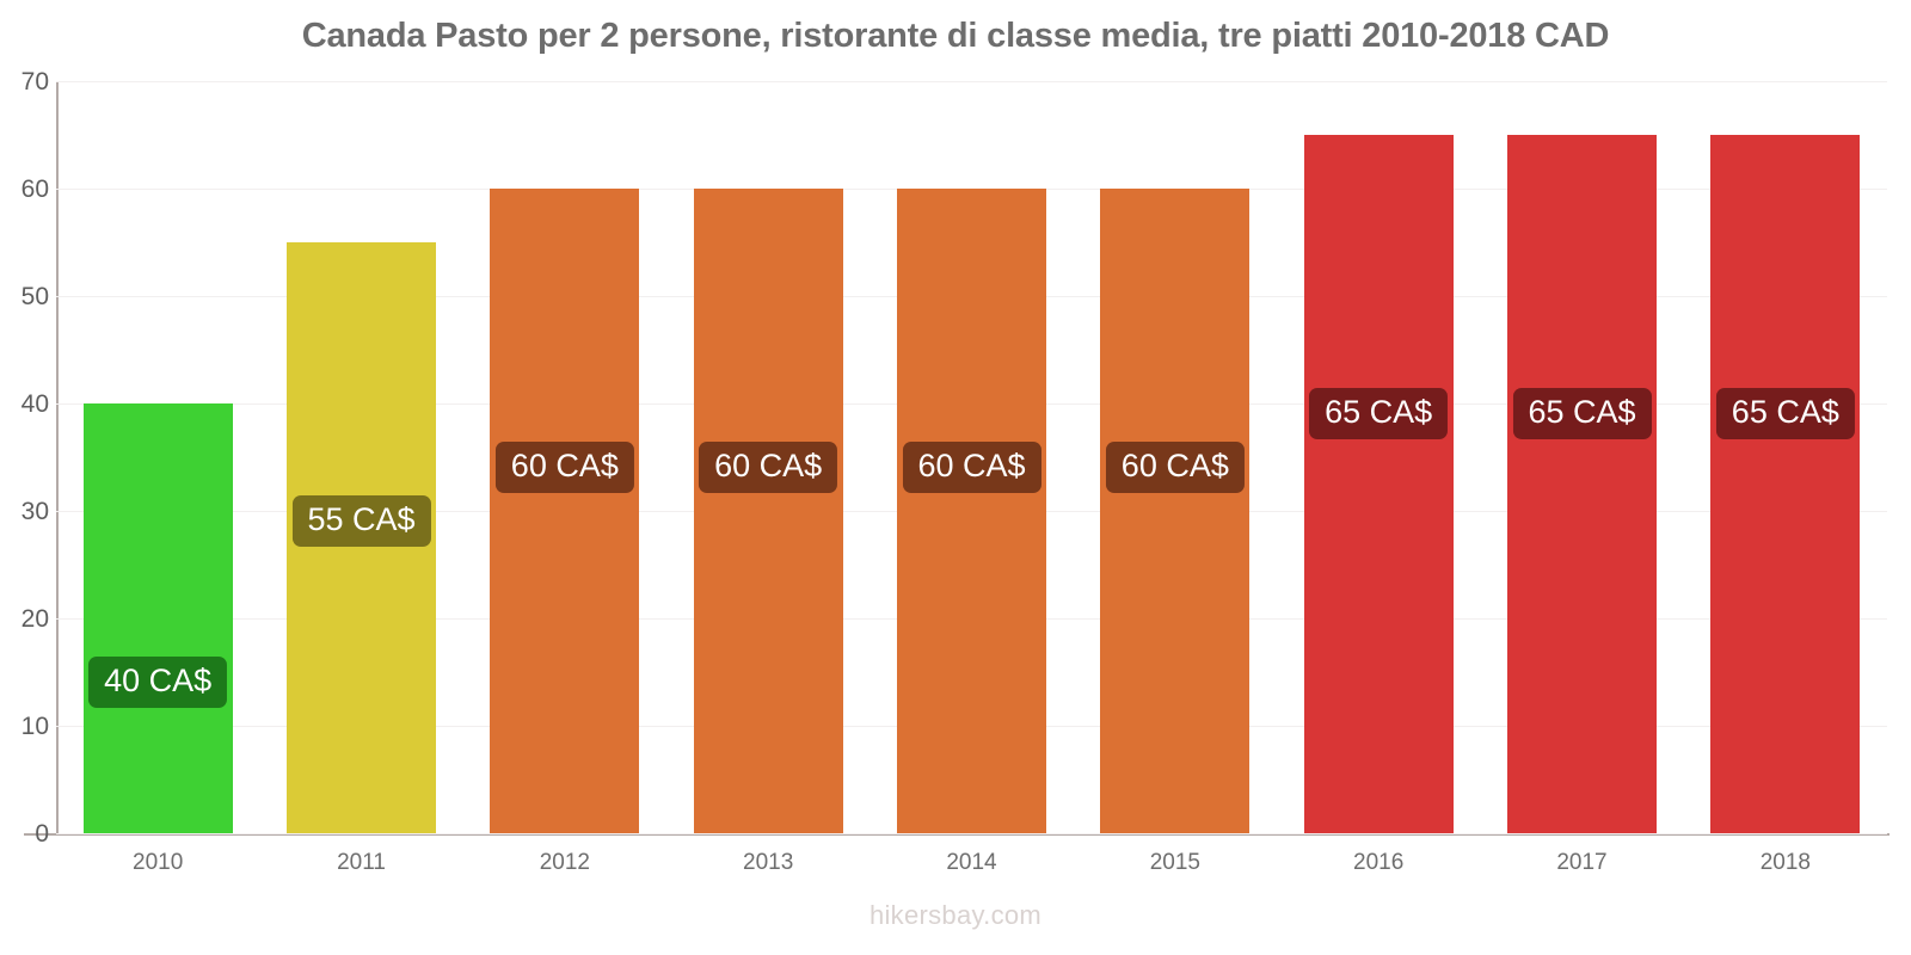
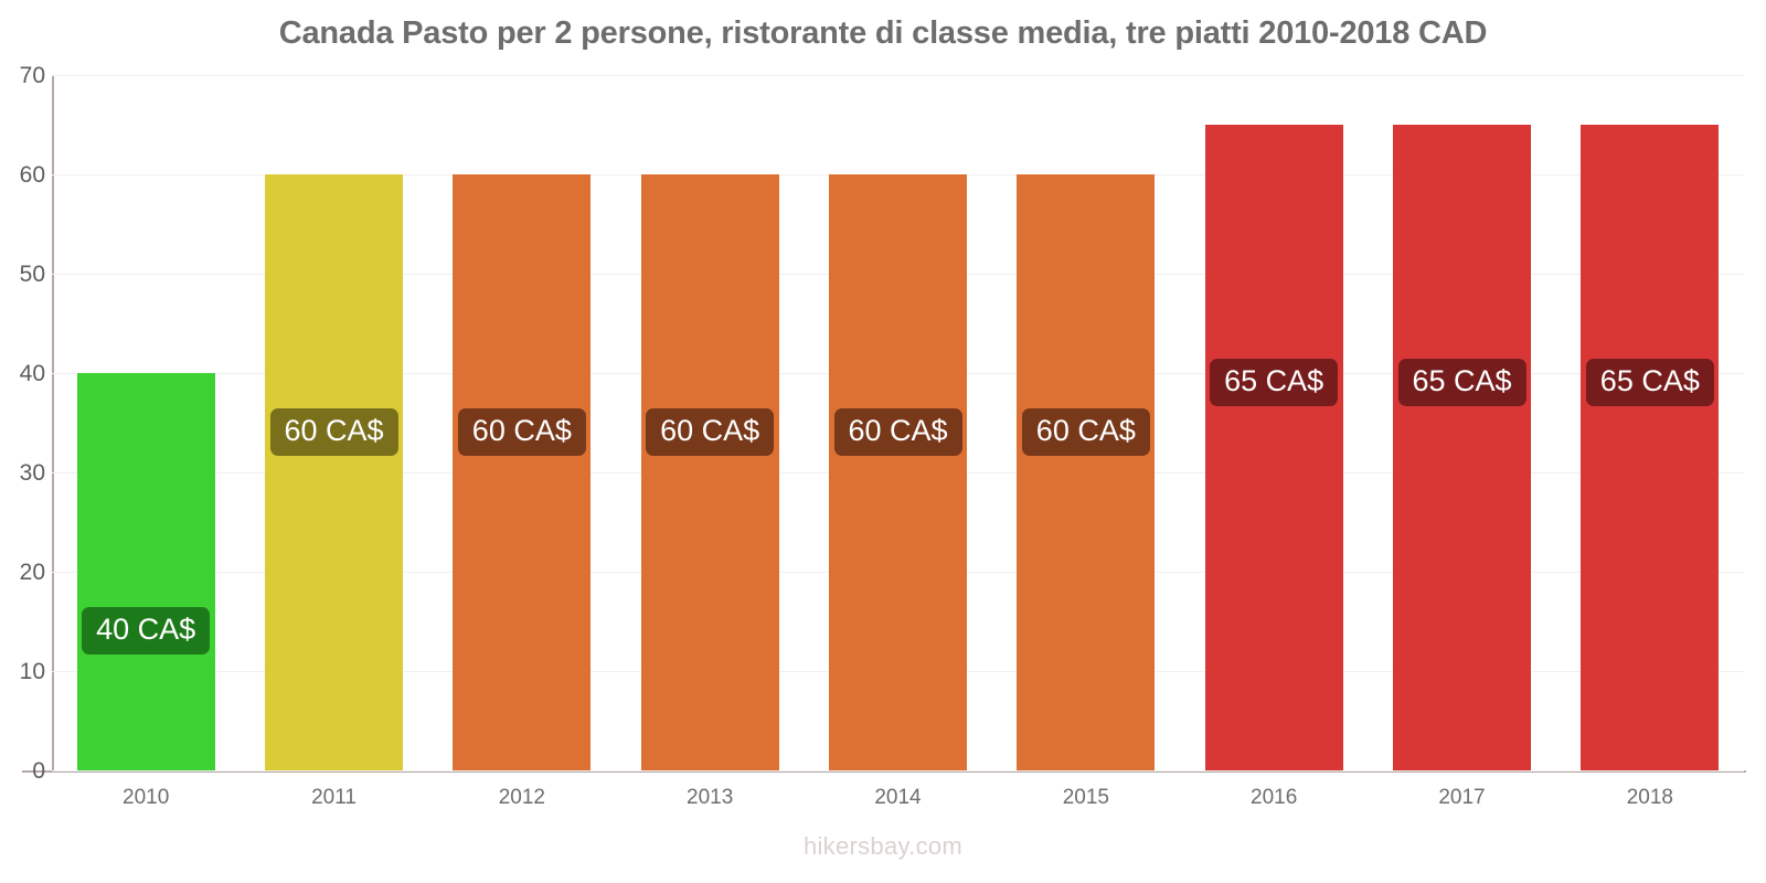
2011: 55 -> 60
